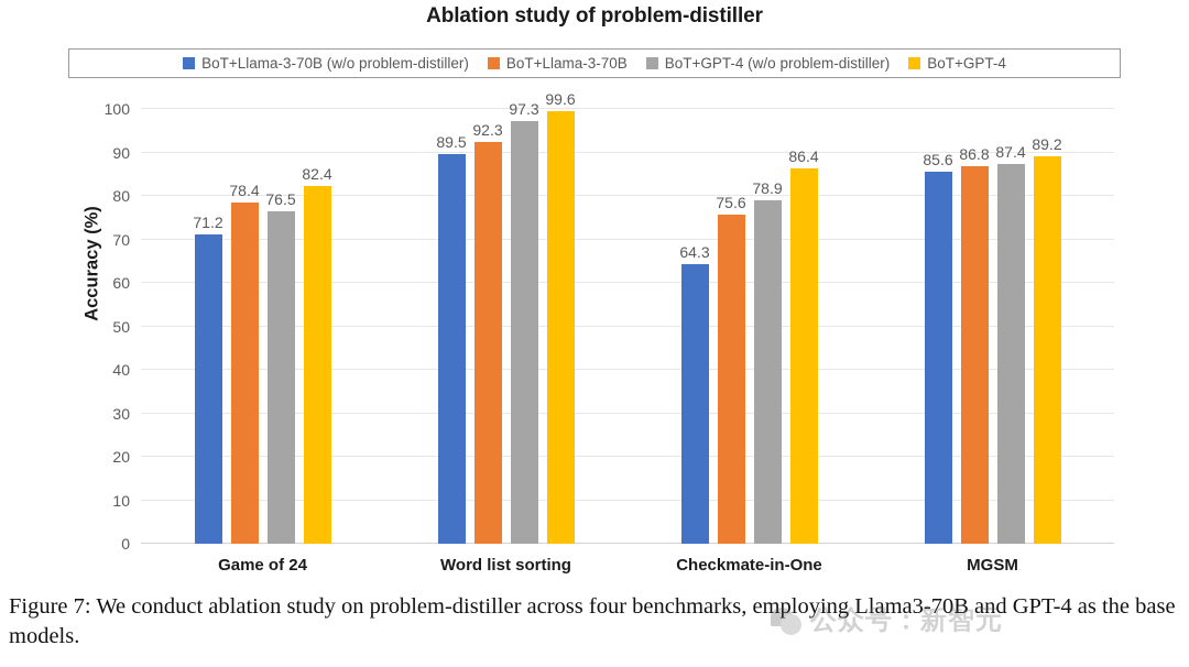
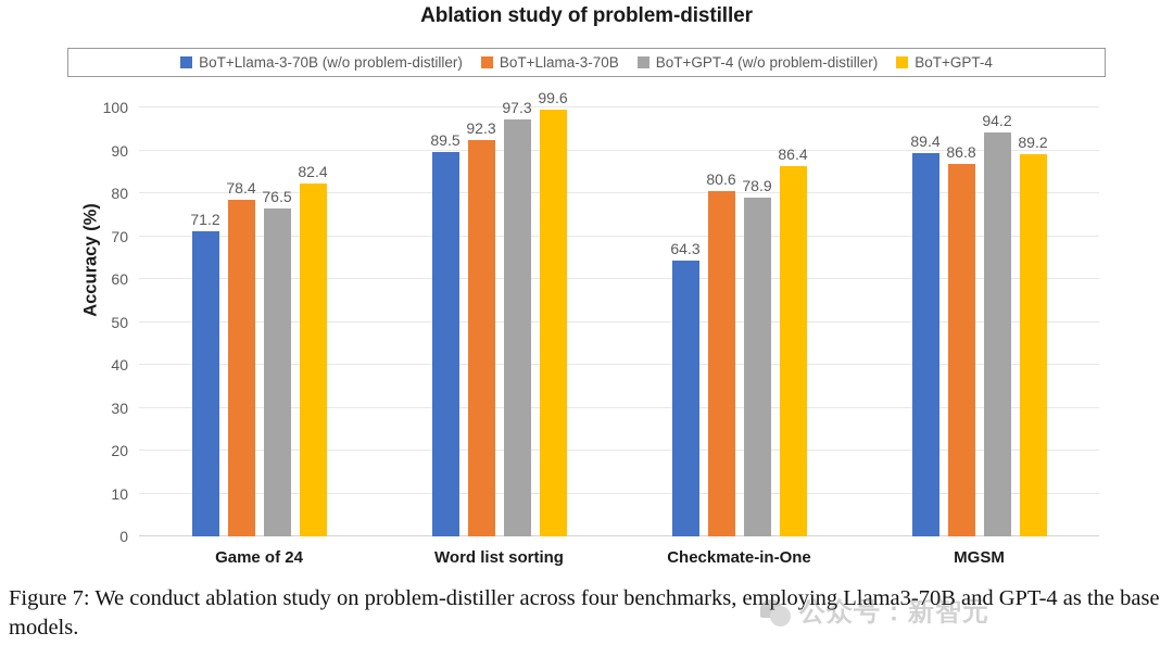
BoT+Llama-3-70B/Checkmate-in-One: 75.6 -> 80.6
BoT+Llama-3-70B (w/o problem-distiller)/MGSM: 85.6 -> 89.4
BoT+GPT-4 (w/o problem-distiller)/MGSM: 87.4 -> 94.2
